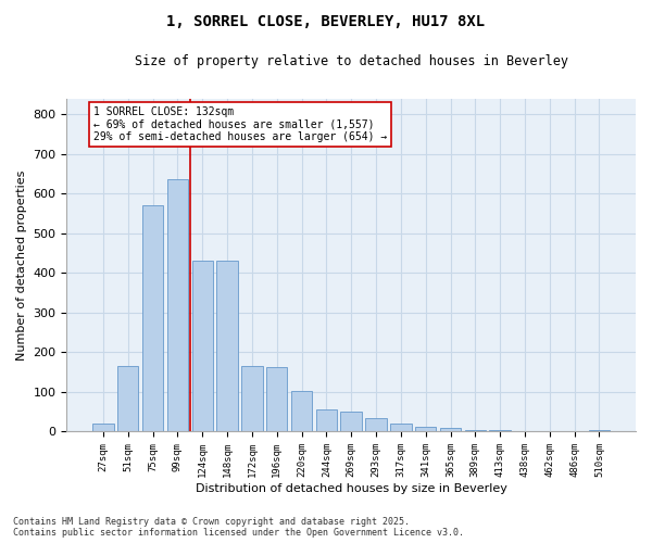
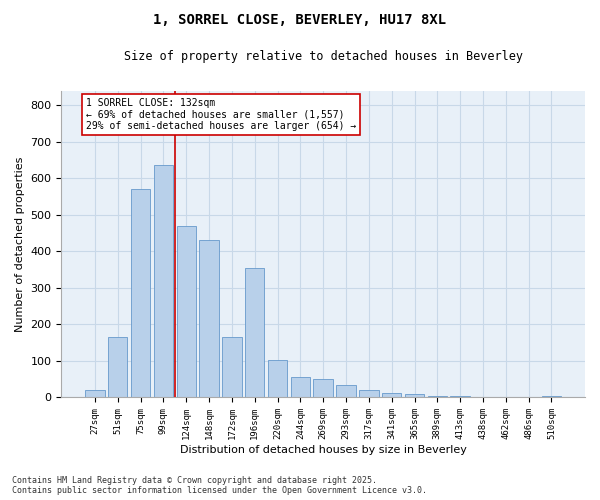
124sqm: 430 -> 470
196sqm: 163 -> 355
